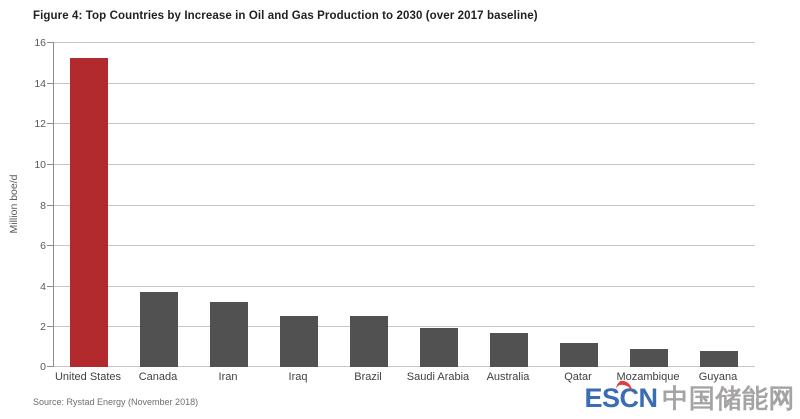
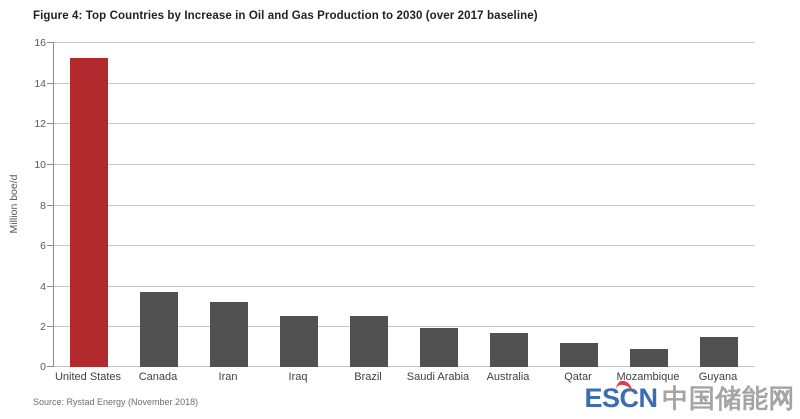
Guyana: 0.8 -> 1.5
